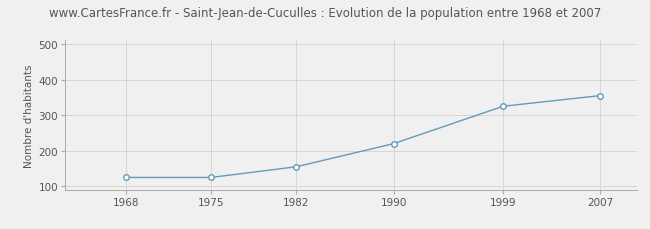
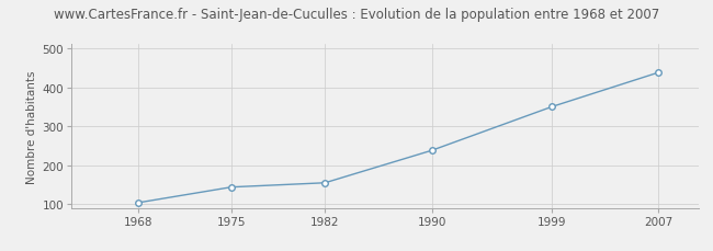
1968: 125 -> 104
1975: 125 -> 144
1990: 220 -> 238
1999: 325 -> 350
2007: 355 -> 438
